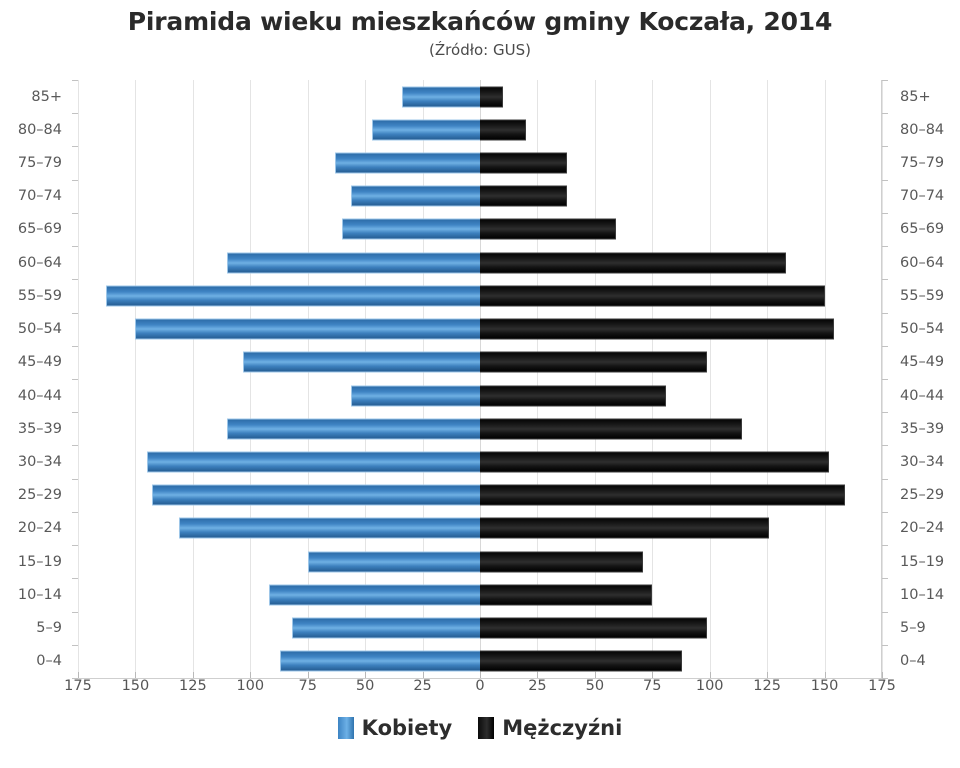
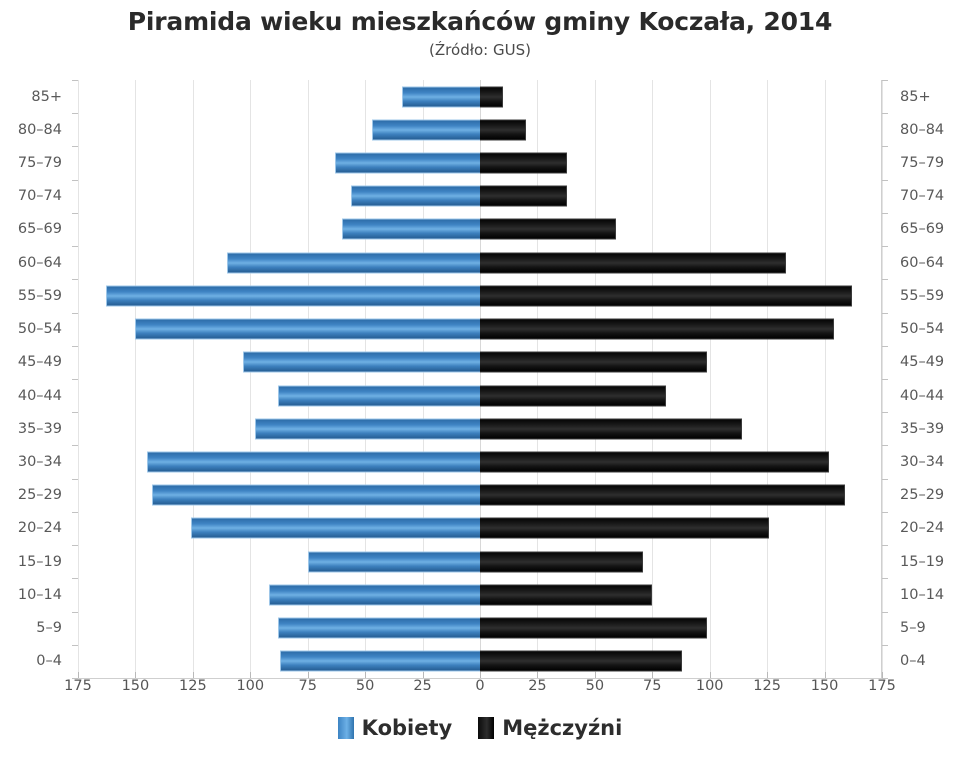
Mężczyźni/55–59: 150 -> 162
Kobiety/40–44: 56 -> 88
Kobiety/35–39: 110 -> 98
Kobiety/20–24: 131 -> 126
Kobiety/5–9: 82 -> 88
